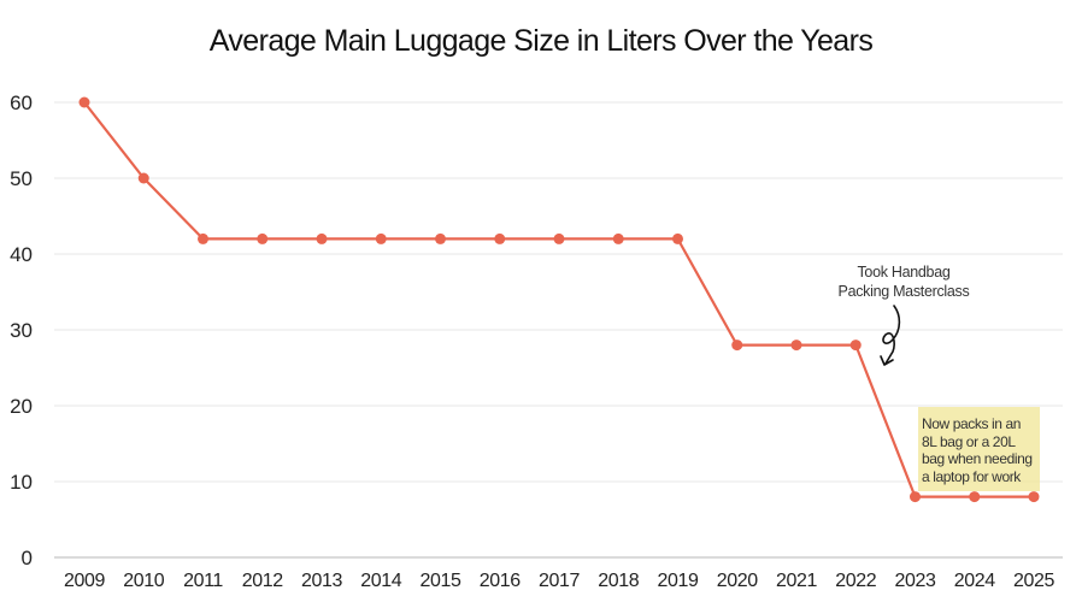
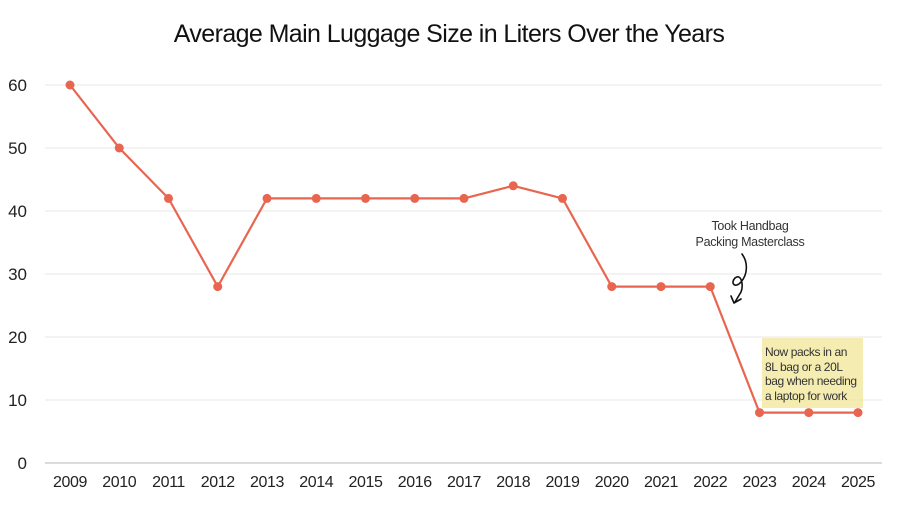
2012: 42 -> 28
2018: 42 -> 44
